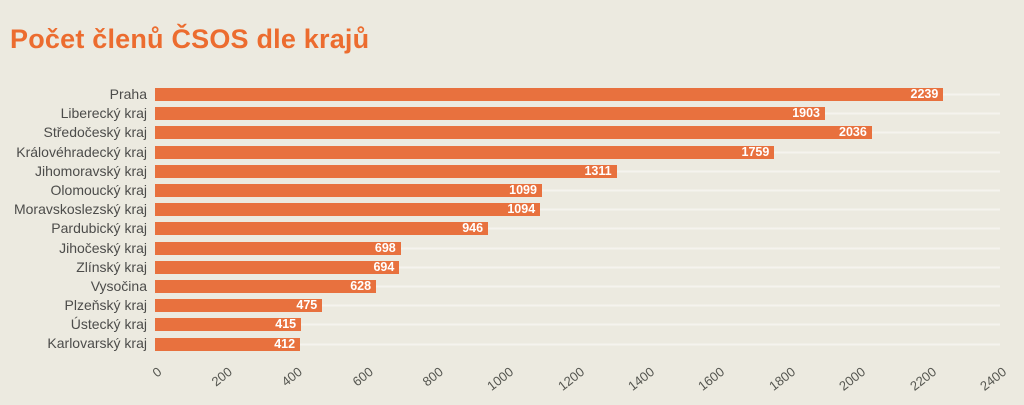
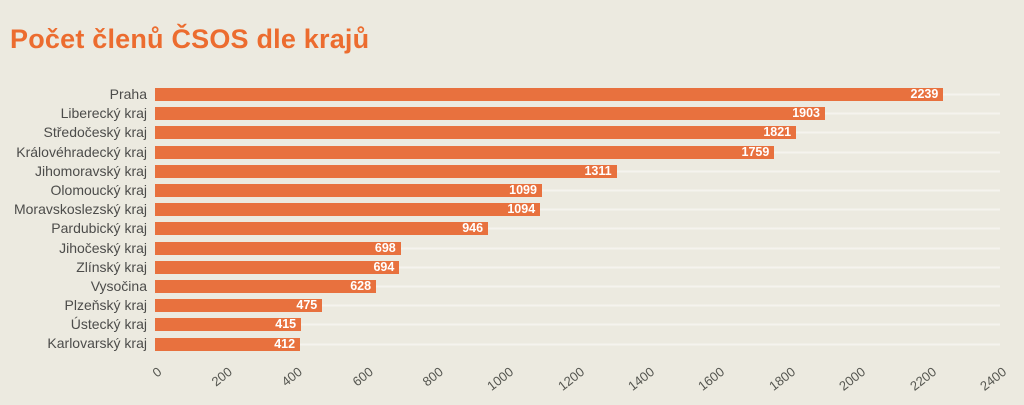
Středočeský kraj: 2036 -> 1821
